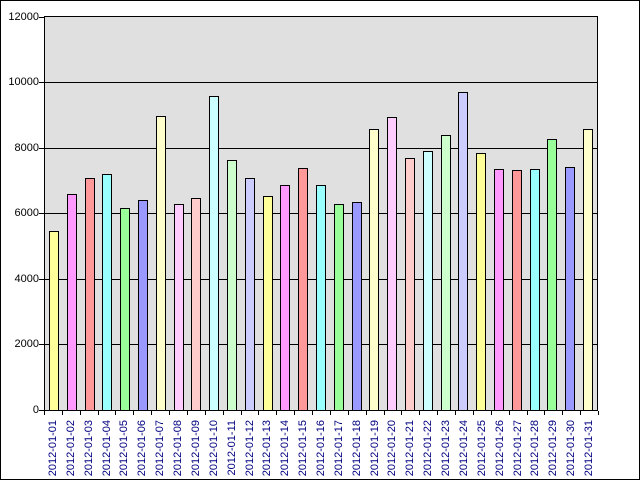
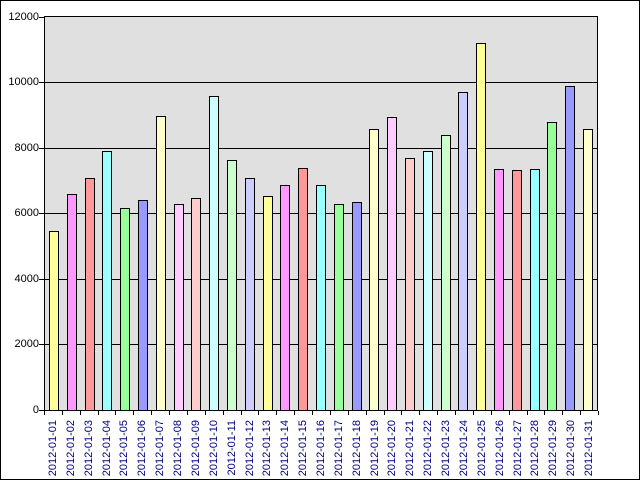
2012-01-04: 7200 -> 7900
2012-01-25: 7800 -> 11200
2012-01-29: 8300 -> 8800
2012-01-30: 7400 -> 9900
